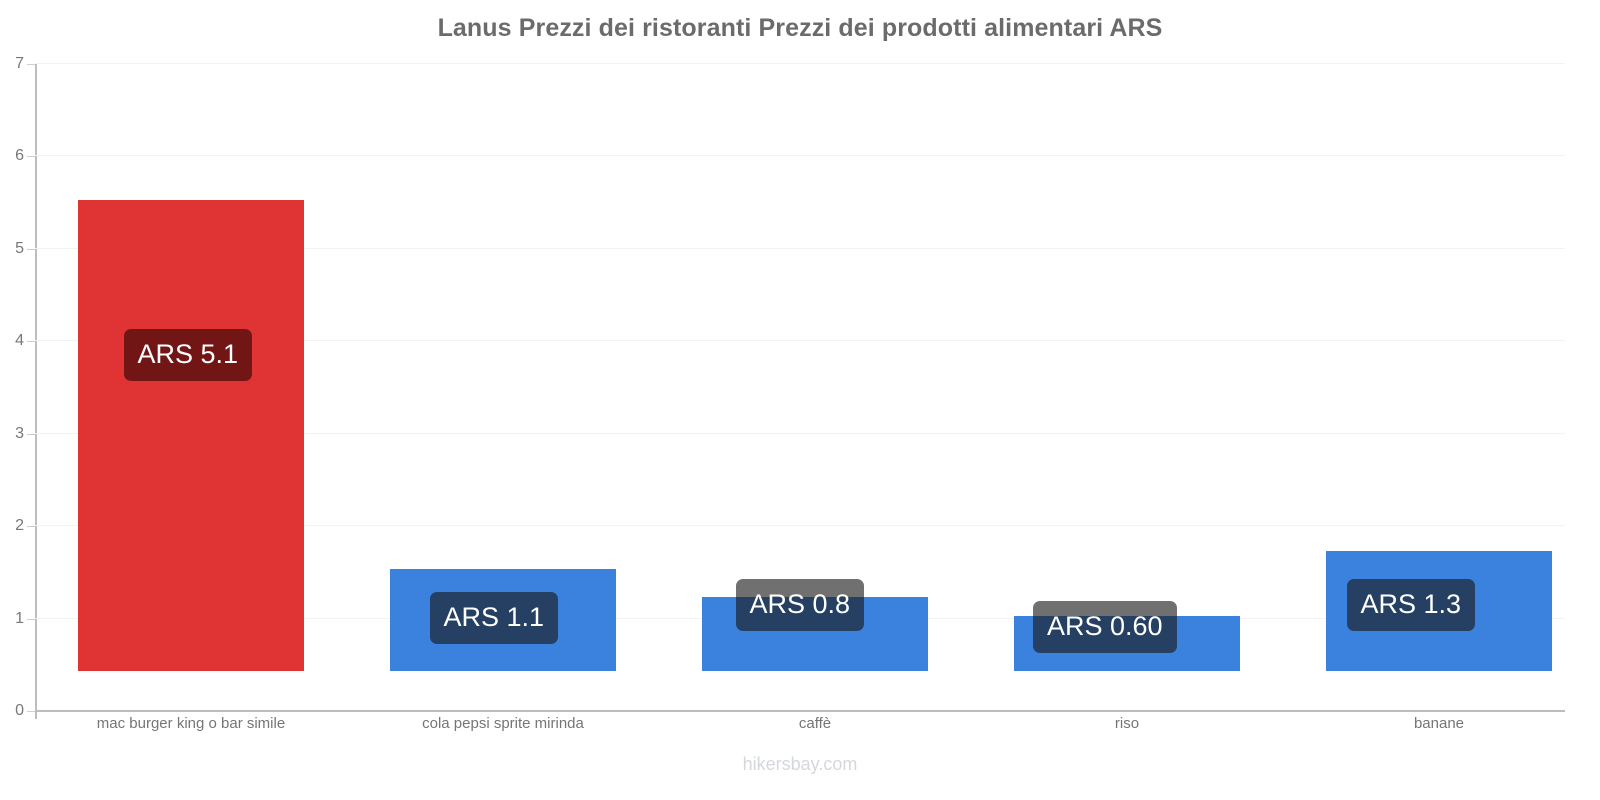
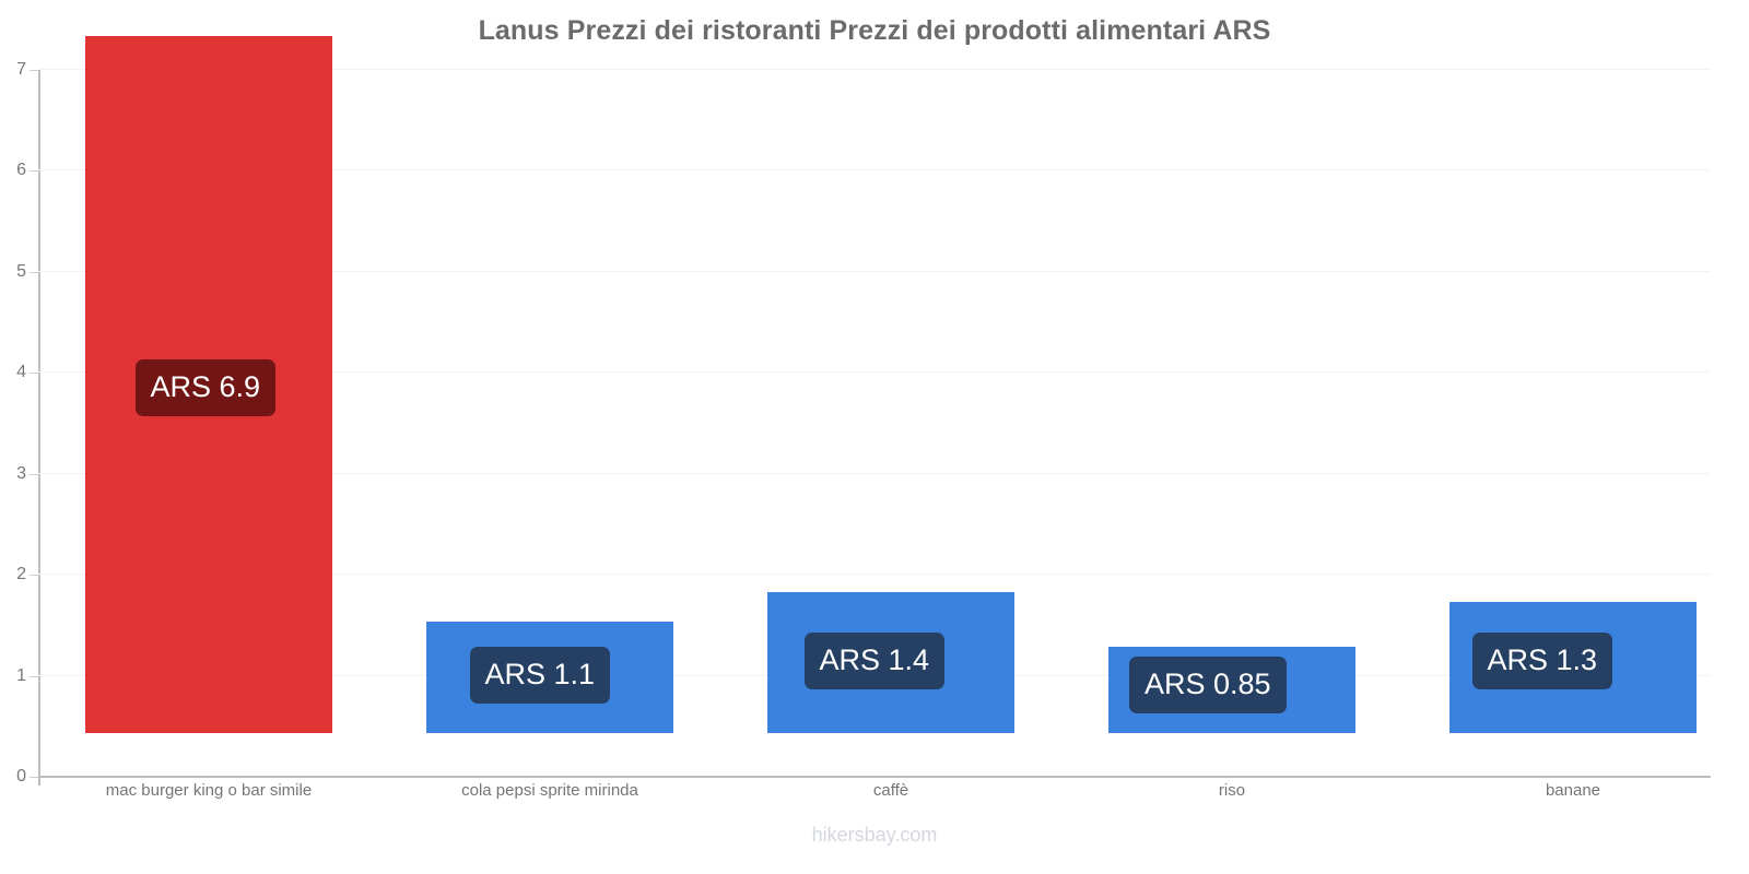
mac burger king o bar simile: 5.1 -> 6.9
caffè: 0.8 -> 1.4
riso: 0.60 -> 0.85
